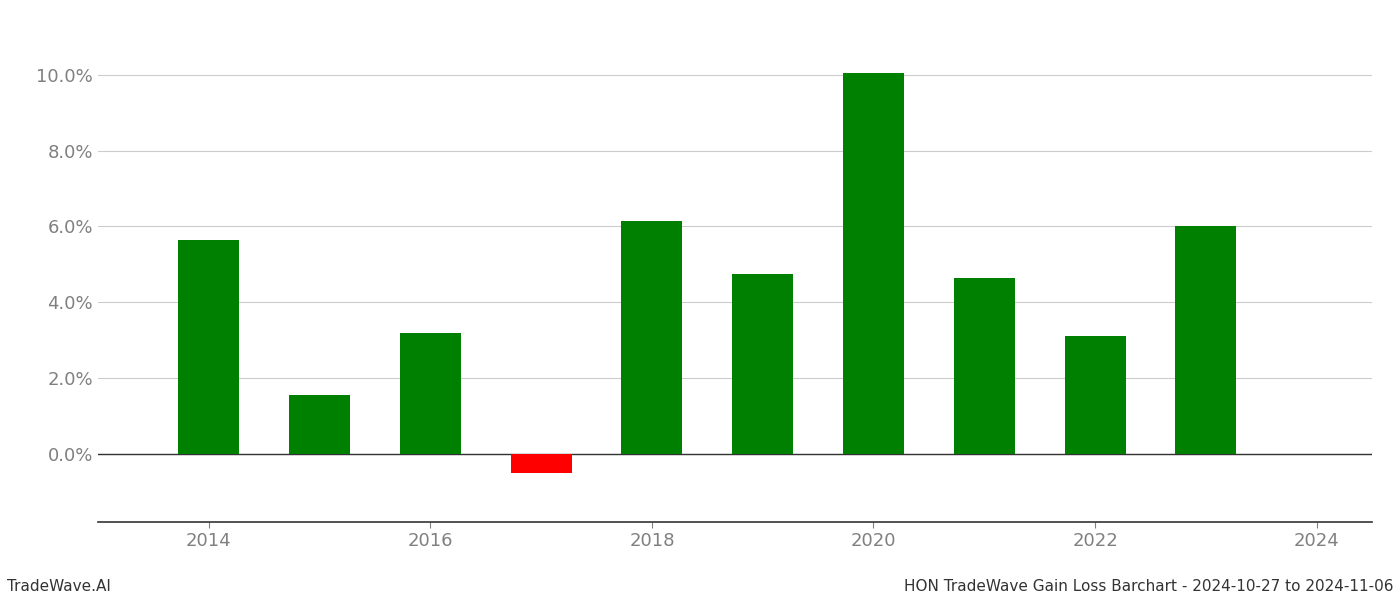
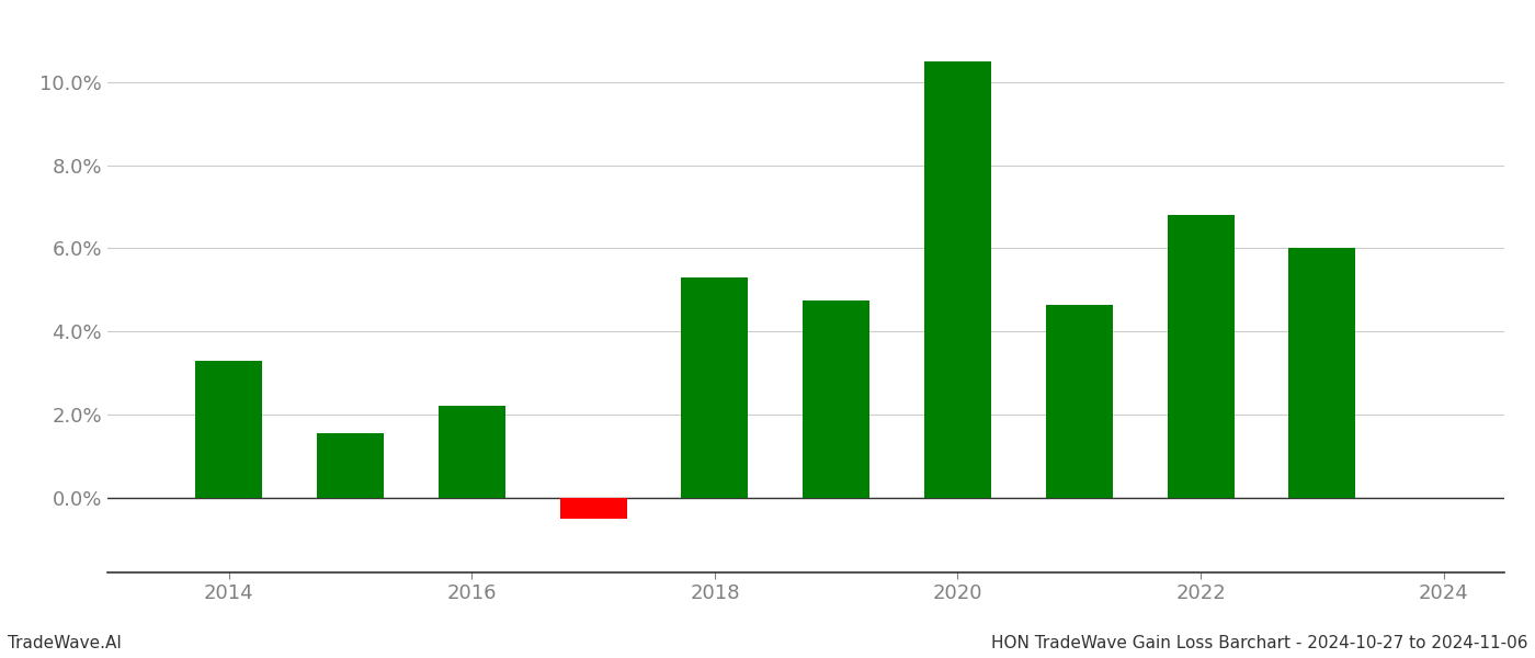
2014: 5.65% -> 3.30%
2016: 3.20% -> 2.20%
2018: 6.15% -> 5.30%
2020: 10.05% -> 10.50%
2022: 3.10% -> 6.80%
